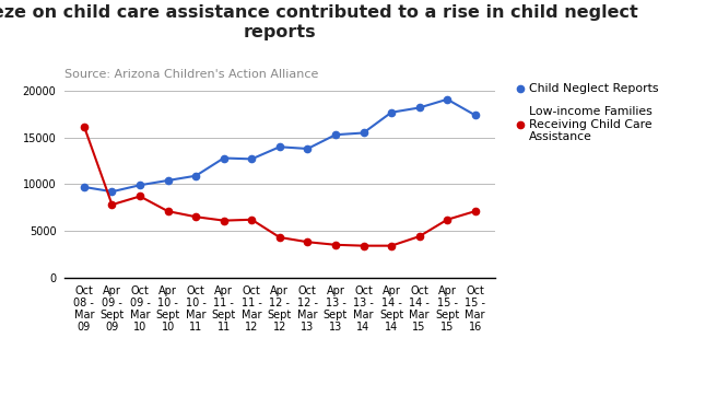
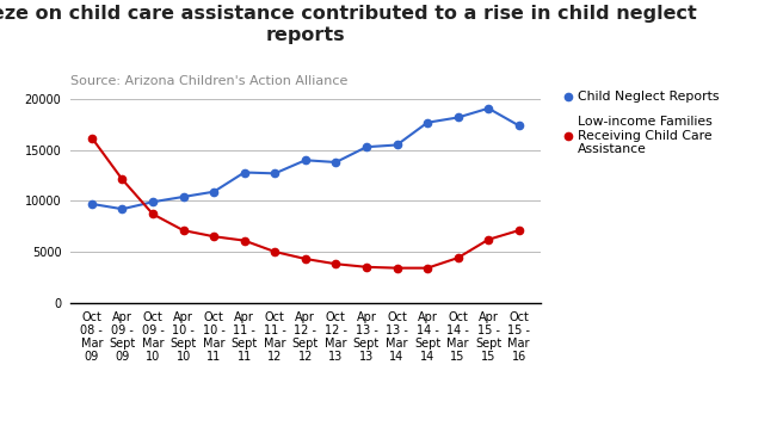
Low-income Families Receiving Child Care Assistance/Apr 09 - Sept 09: 7800 -> 12100
Low-income Families Receiving Child Care Assistance/Oct 11 - Mar 12: 6200 -> 5000
